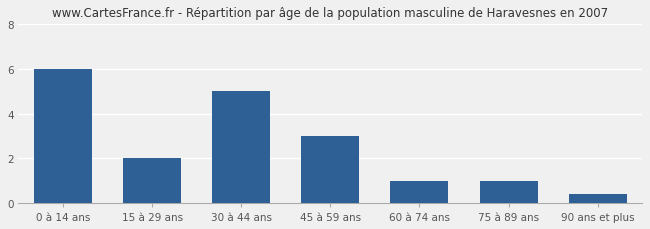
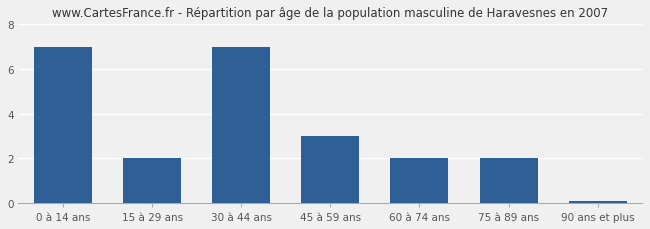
0 à 14 ans: 6.0 -> 7.0
30 à 44 ans: 5.0 -> 7.0
60 à 74 ans: 1.0 -> 2.0
75 à 89 ans: 1.0 -> 2.0
90 ans et plus: 0.4 -> 0.1
